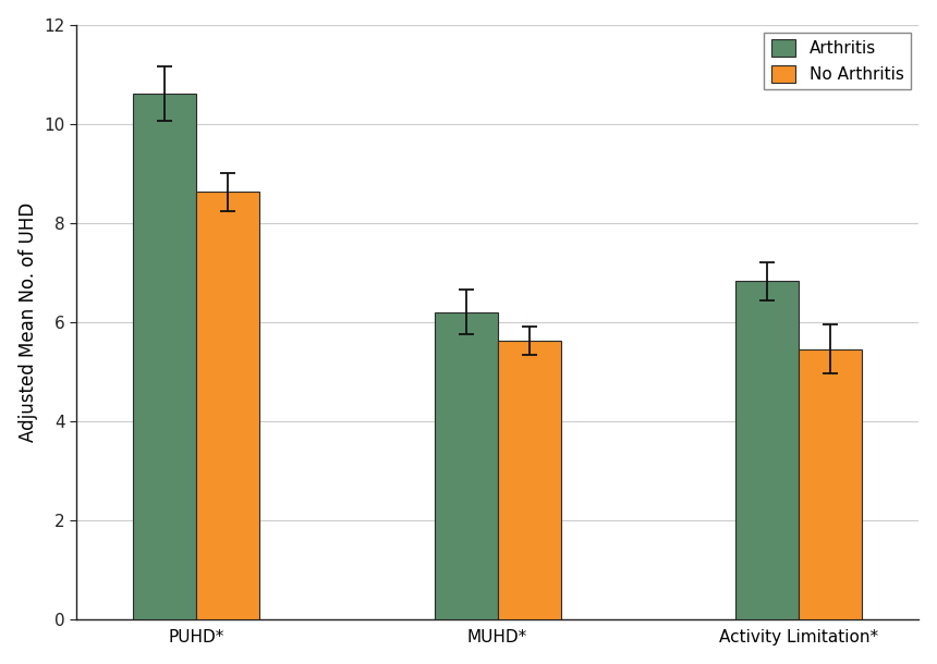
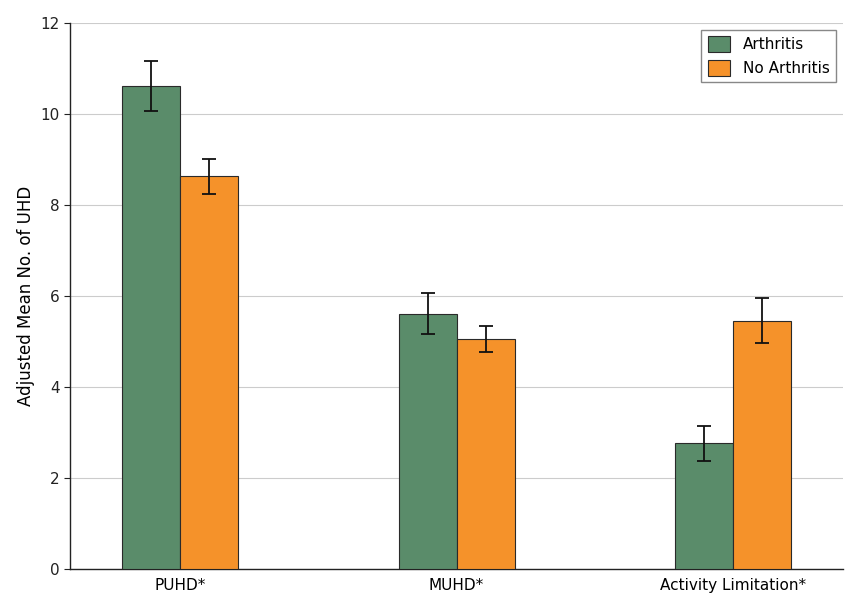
Arthritis/MUHD*: 6.20 -> 5.60
No Arthritis/MUHD*: 5.62 -> 5.05
Arthritis/Activity Limitation*: 6.82 -> 2.75
